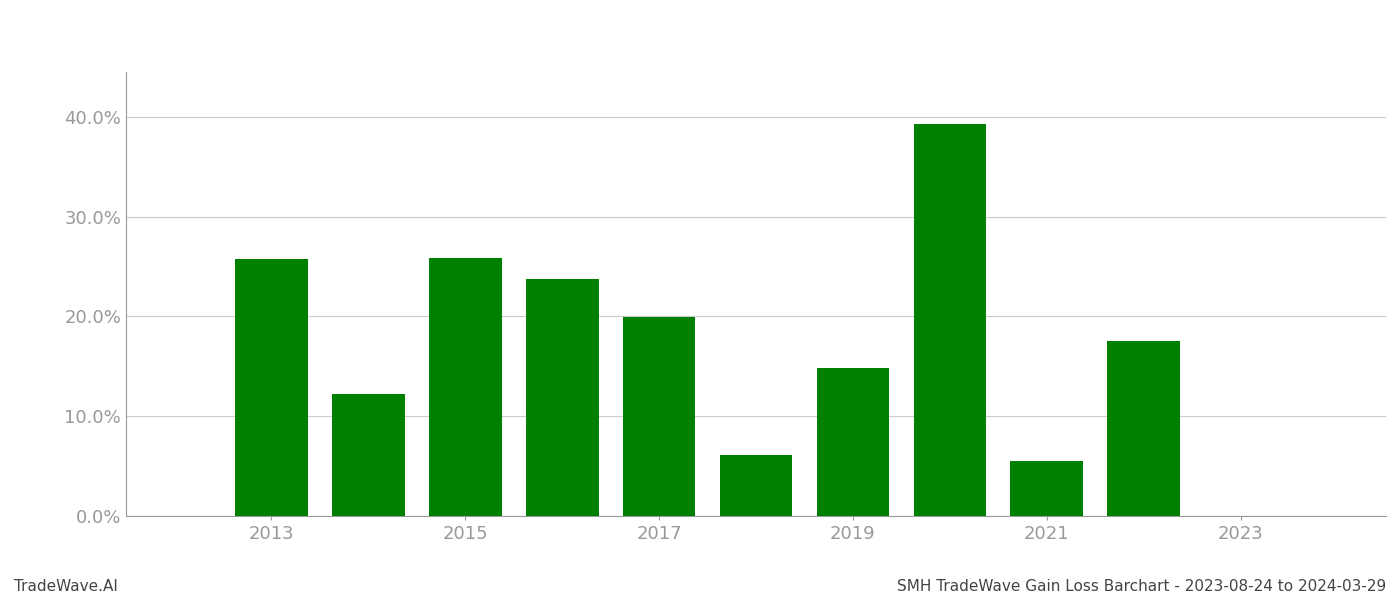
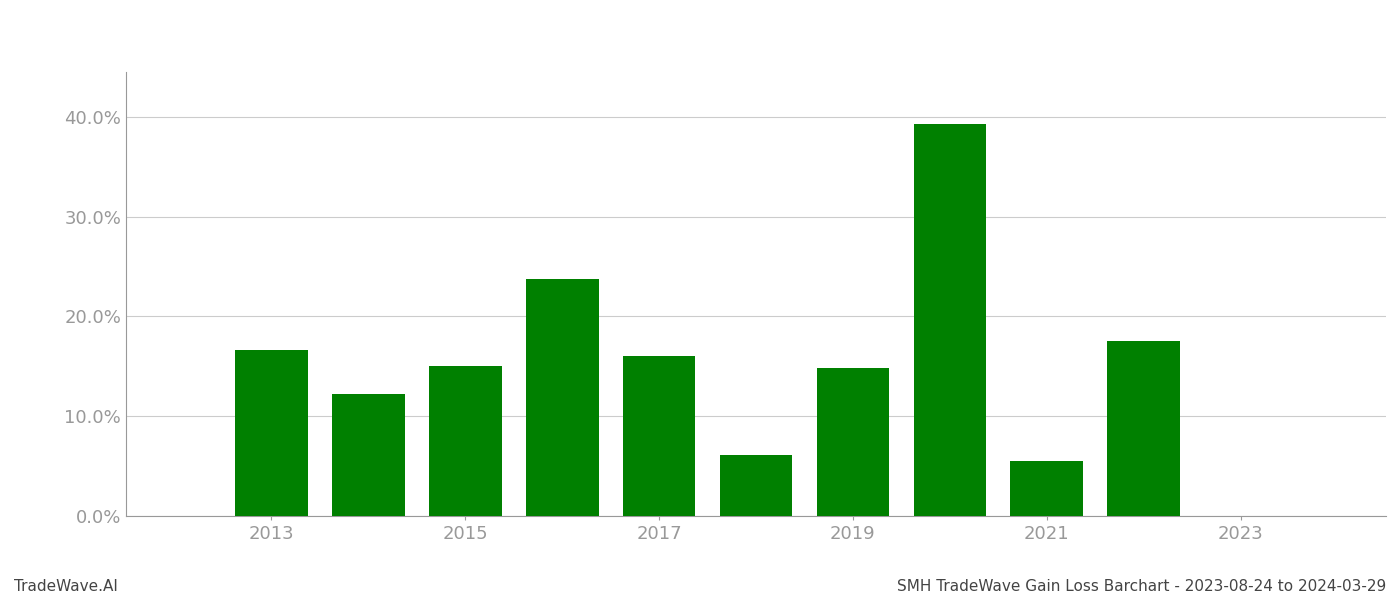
2013: 25.8% -> 16.6%
2015: 25.9% -> 15.0%
2017: 19.9% -> 16.0%
